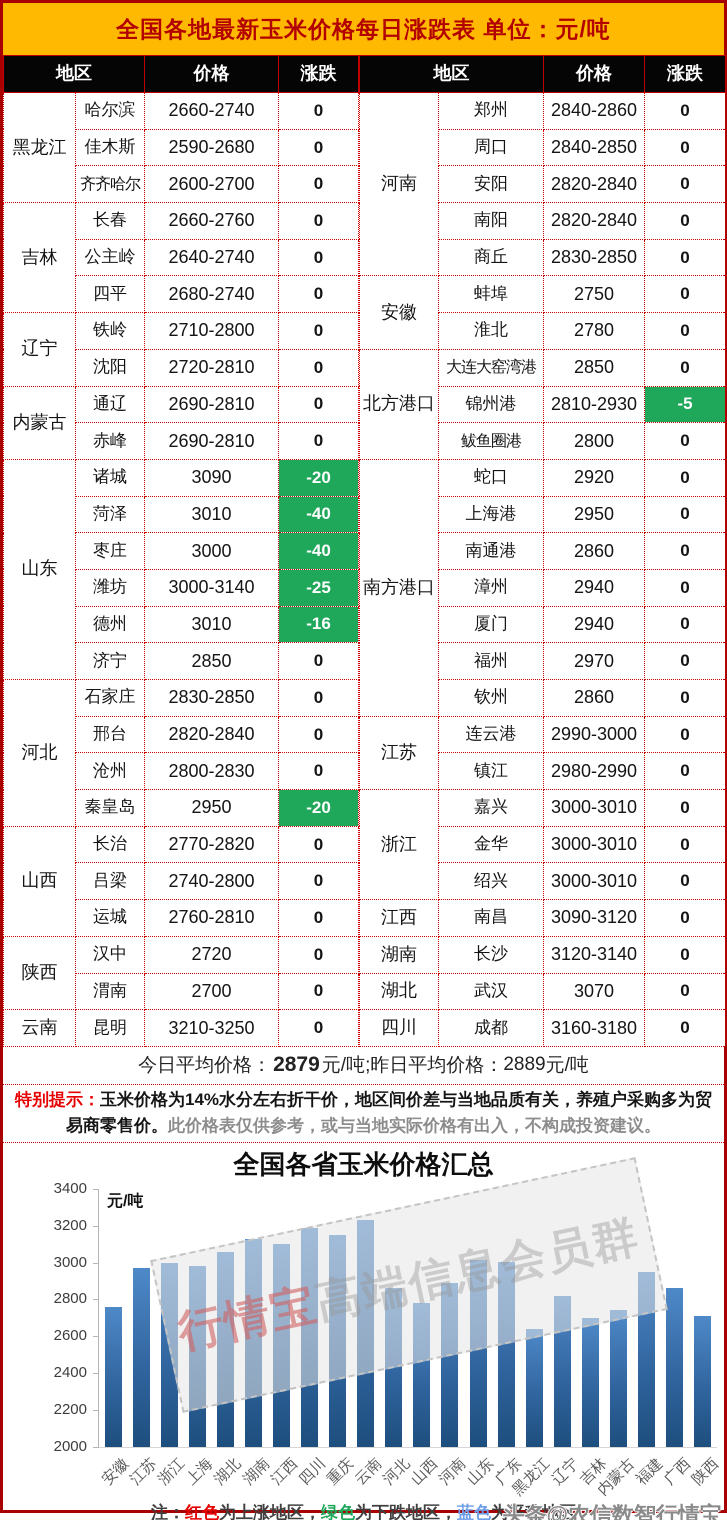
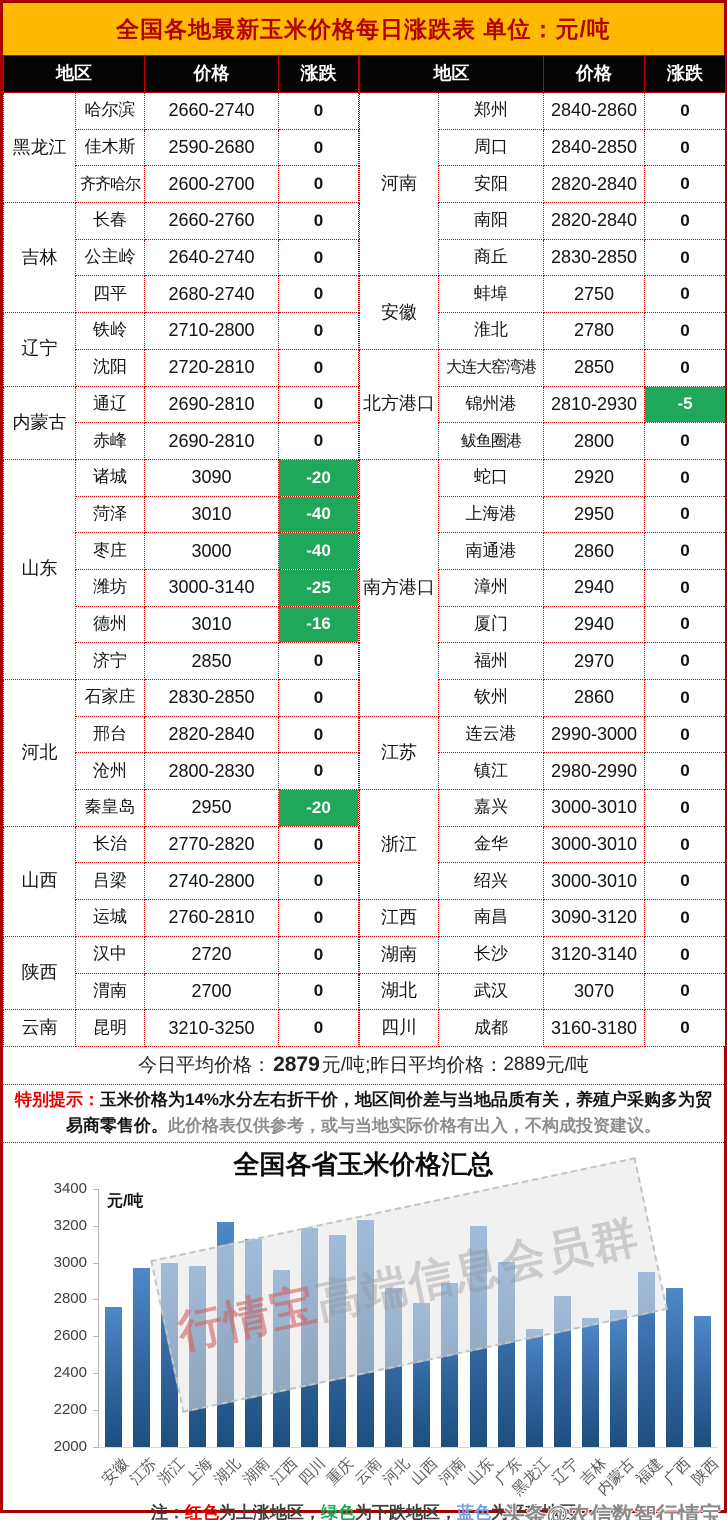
湖北: 3060 -> 3220
江西: 3100 -> 2960
山东: 3020 -> 3200
